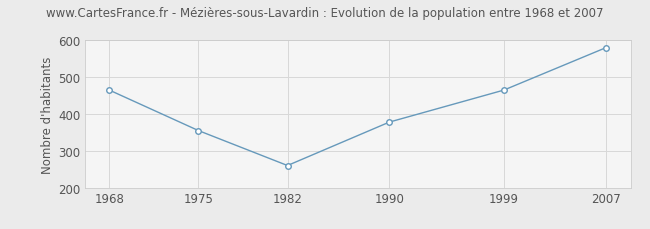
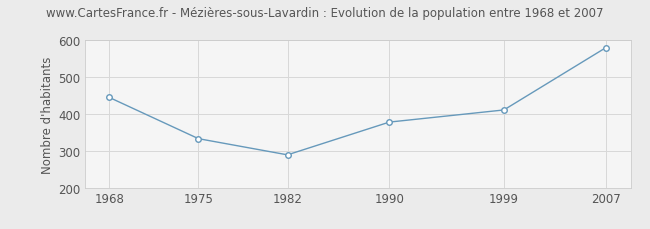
1968: 465 -> 445
1975: 355 -> 333
1982: 260 -> 289
1999: 465 -> 411
